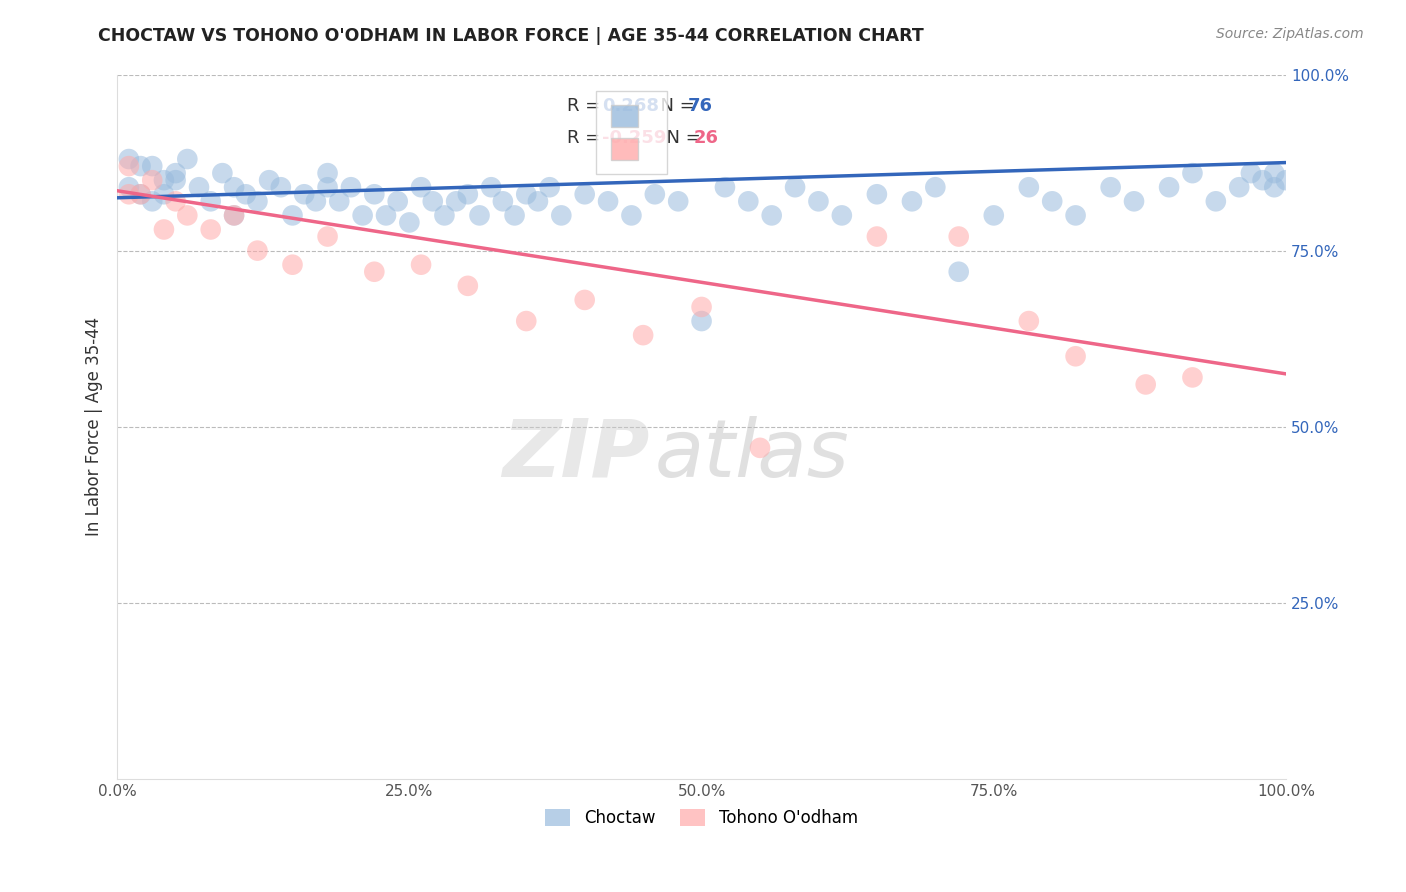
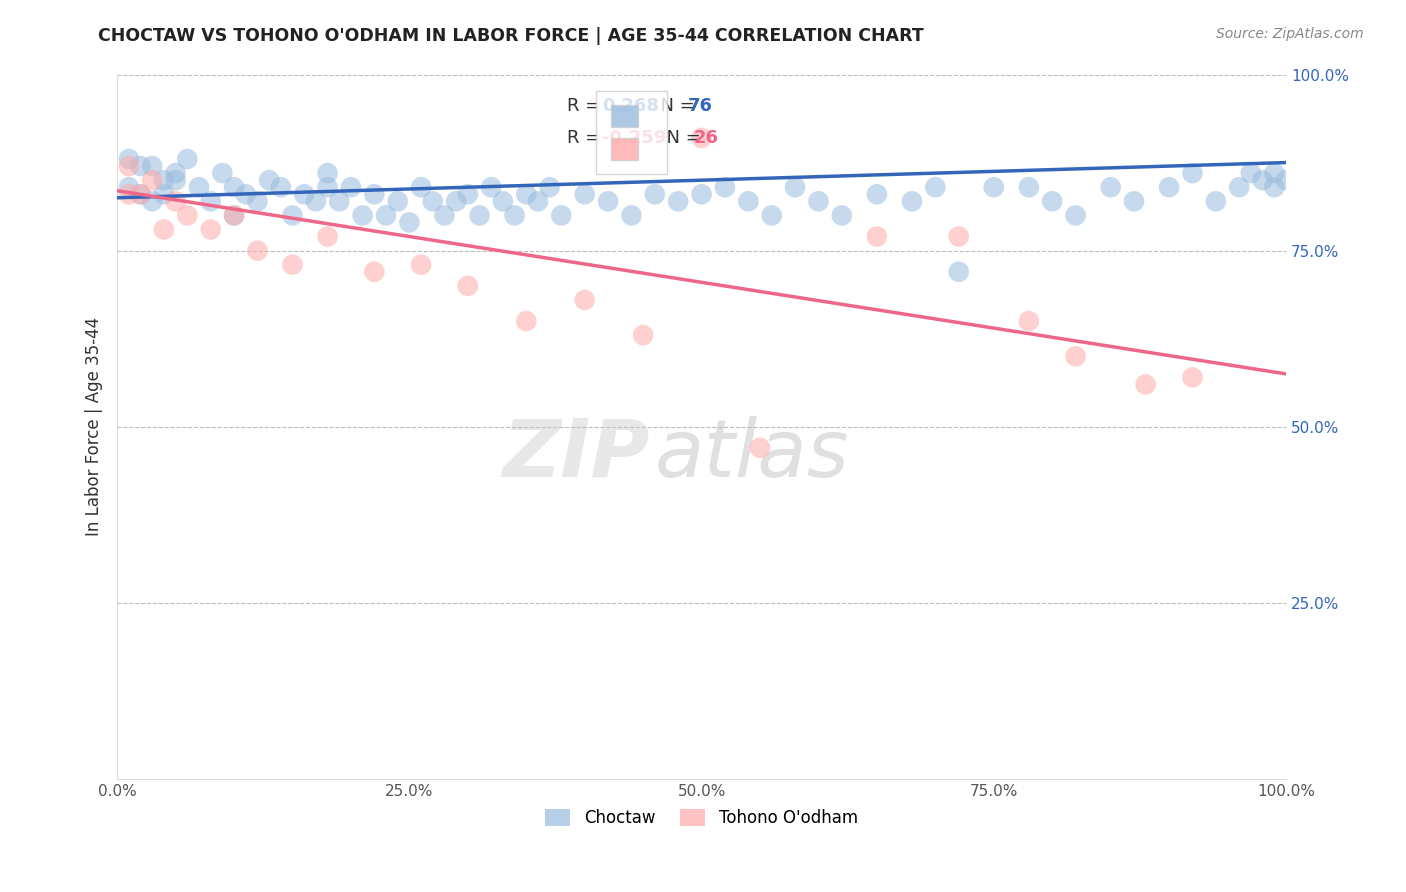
Choctaw/50.0%: 65% -> 83%
Tohono O'odham/50.0%: 67% -> 91%
Choctaw/75.0%: 80% -> 84%
